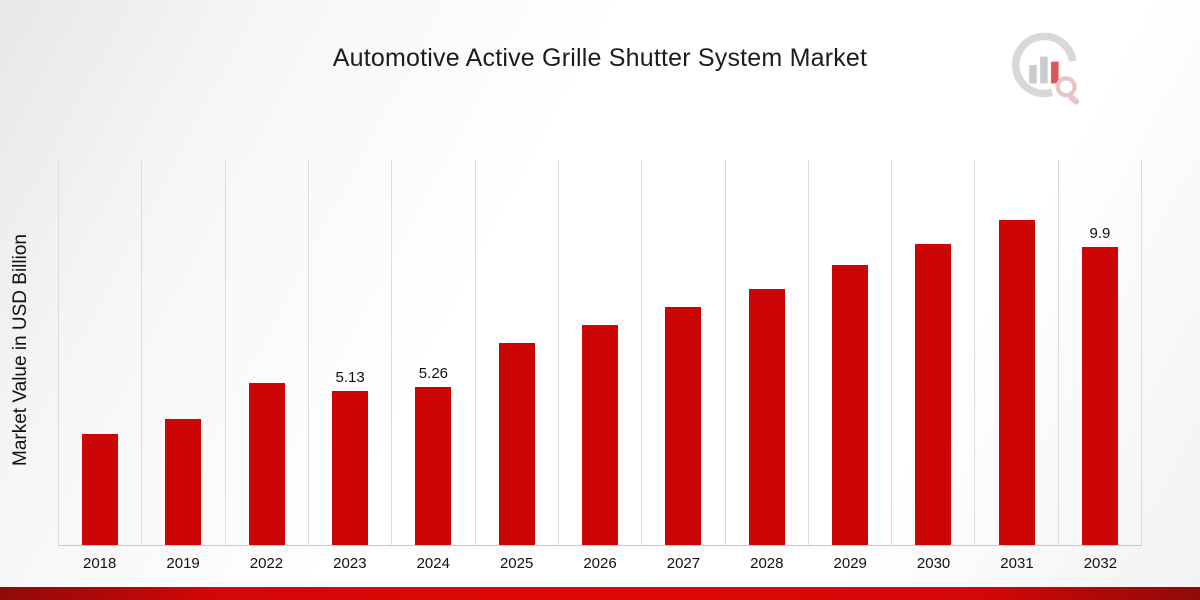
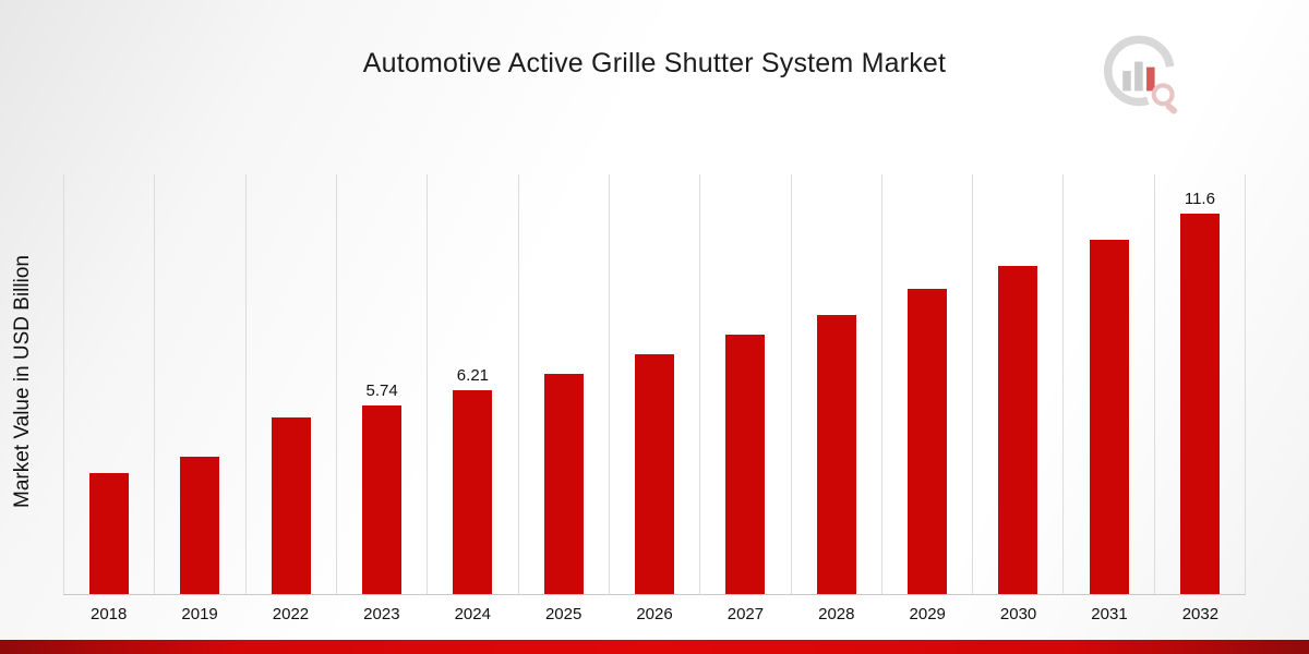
2023: 5.13 -> 5.74
2024: 5.26 -> 6.21
2032: 9.9 -> 11.6
